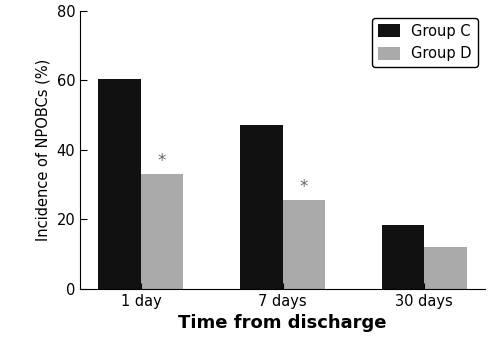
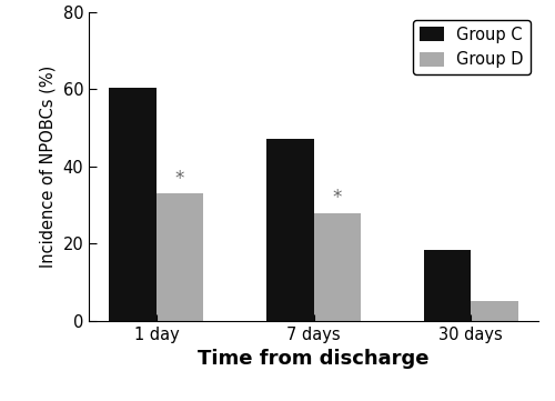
Group D/7 days: 25.5 -> 28.0
Group D/30 days: 12.0 -> 5.0
